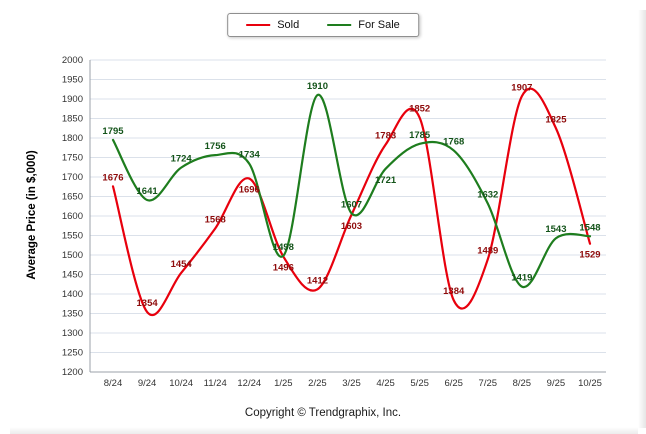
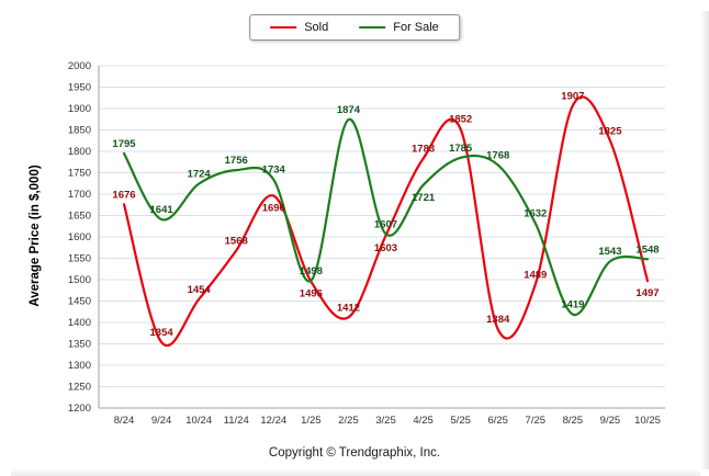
For Sale/2/25: 1910 -> 1874
Sold/10/25: 1529 -> 1497
